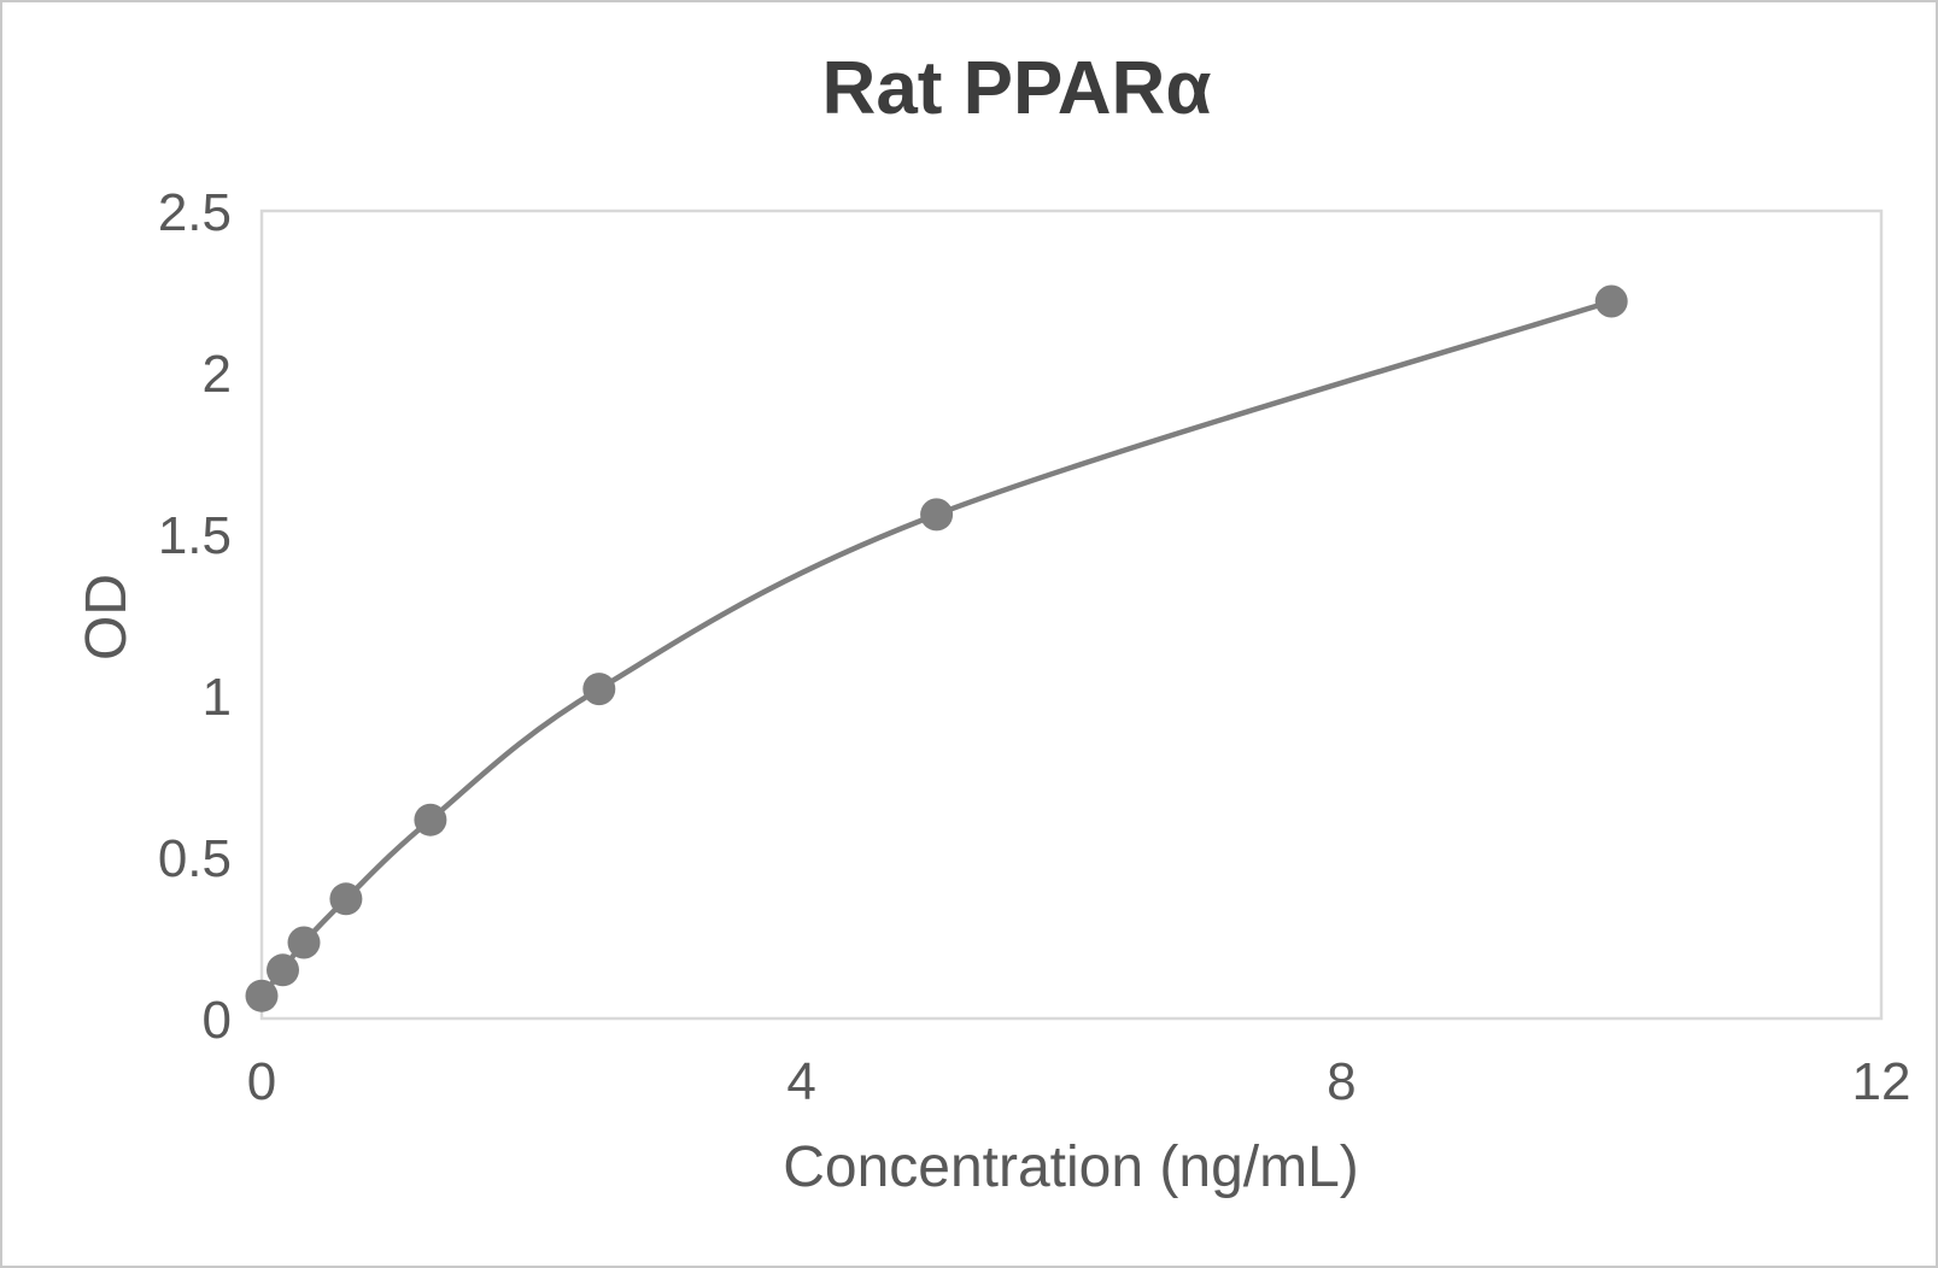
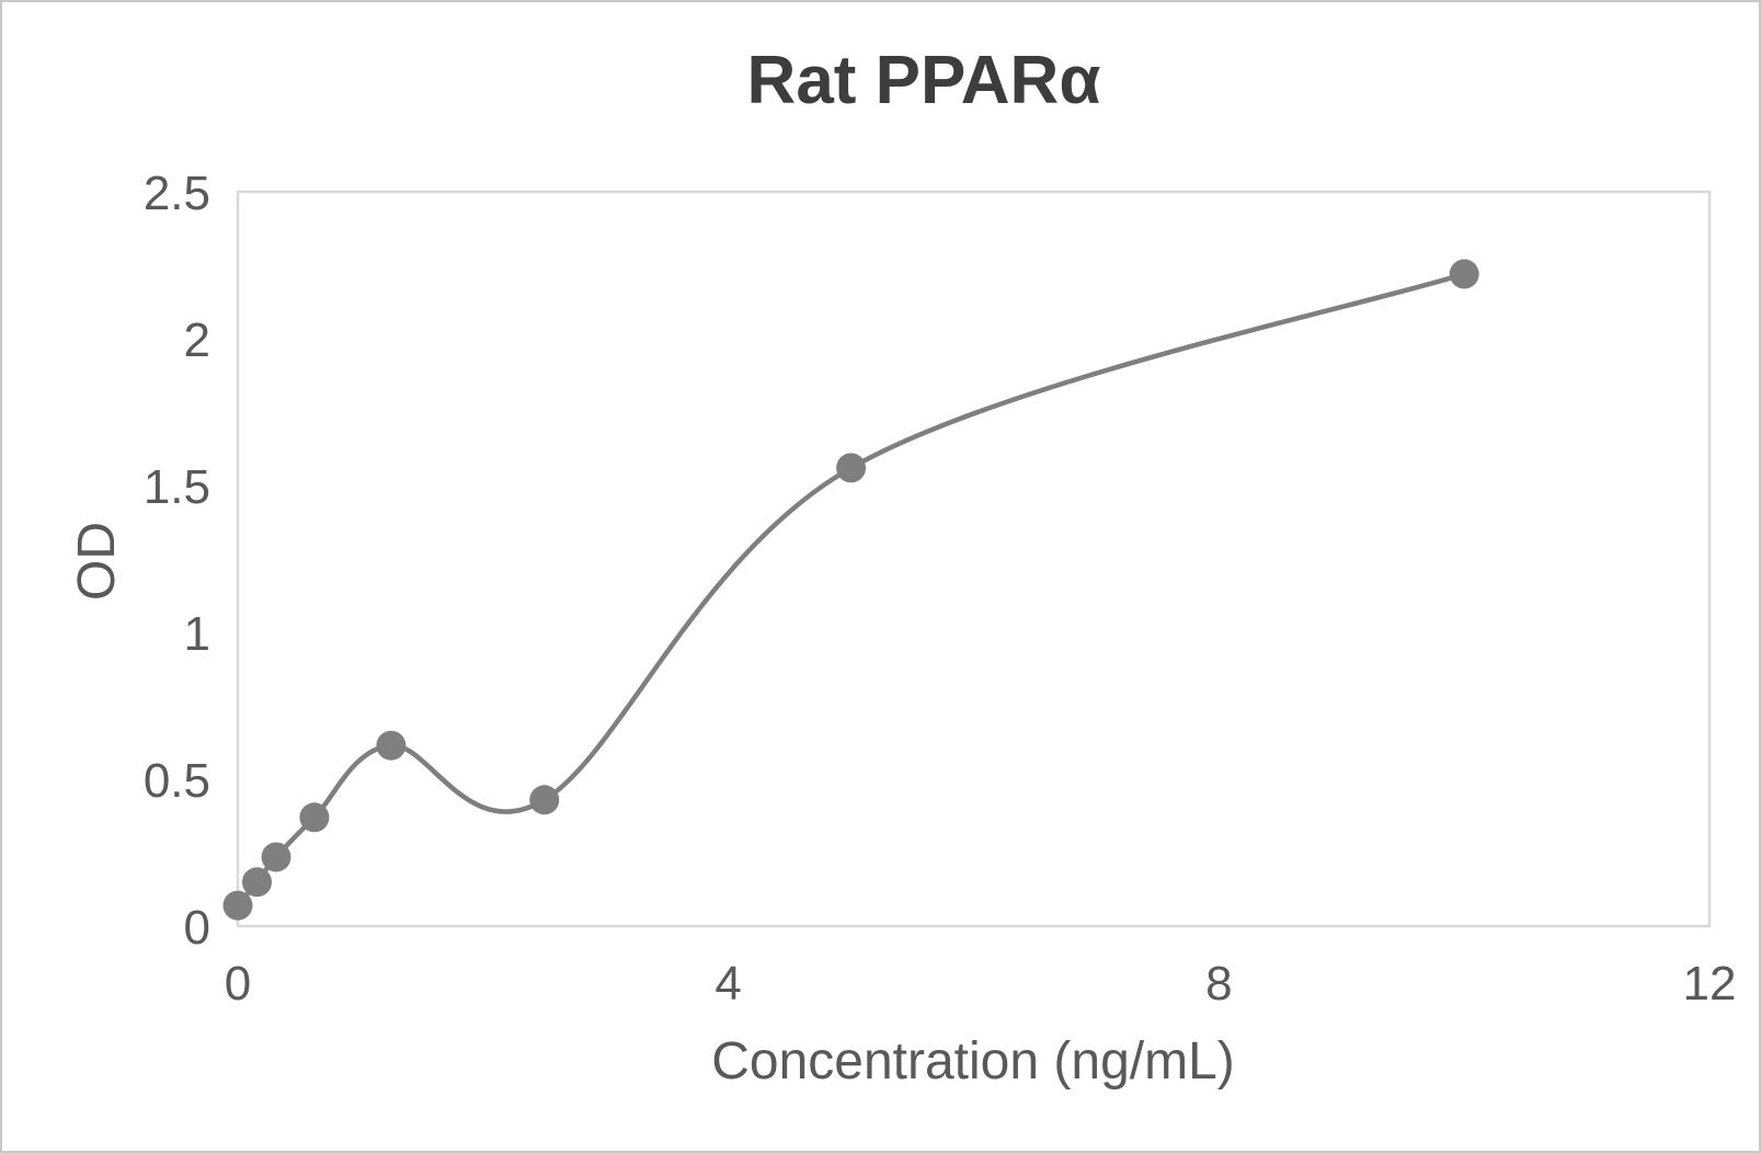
2.5: 1.02 -> 0.43
